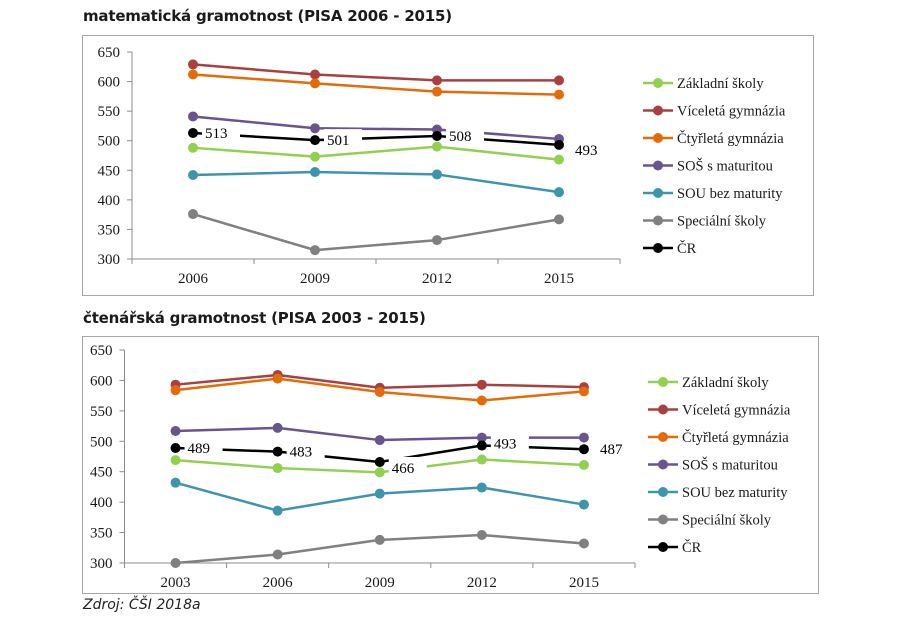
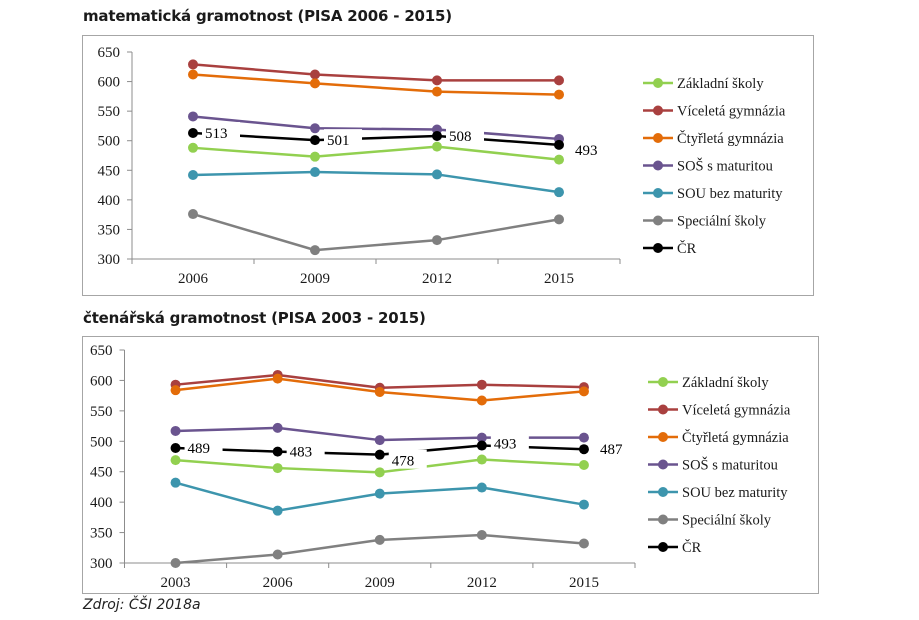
čtenářská gramotnost (PISA 2003 - 2015)/ČR/2009: 466 -> 478
